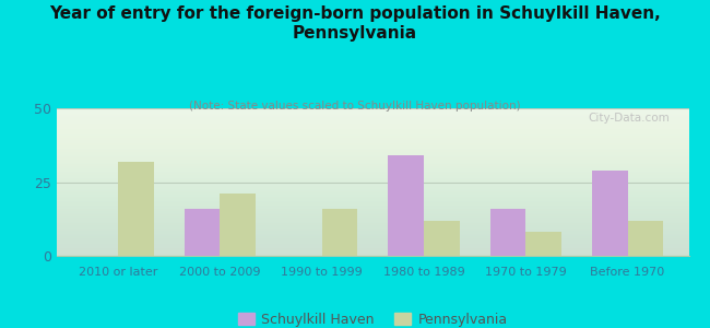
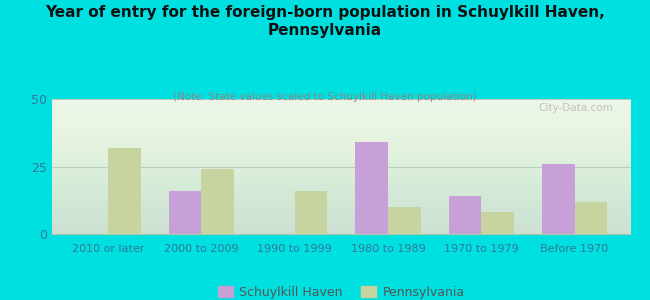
Pennsylvania/2000 to 2009: 21 -> 24
Pennsylvania/1980 to 1989: 12 -> 10
Schuylkill Haven/1970 to 1979: 16 -> 14
Schuylkill Haven/Before 1970: 29 -> 26
